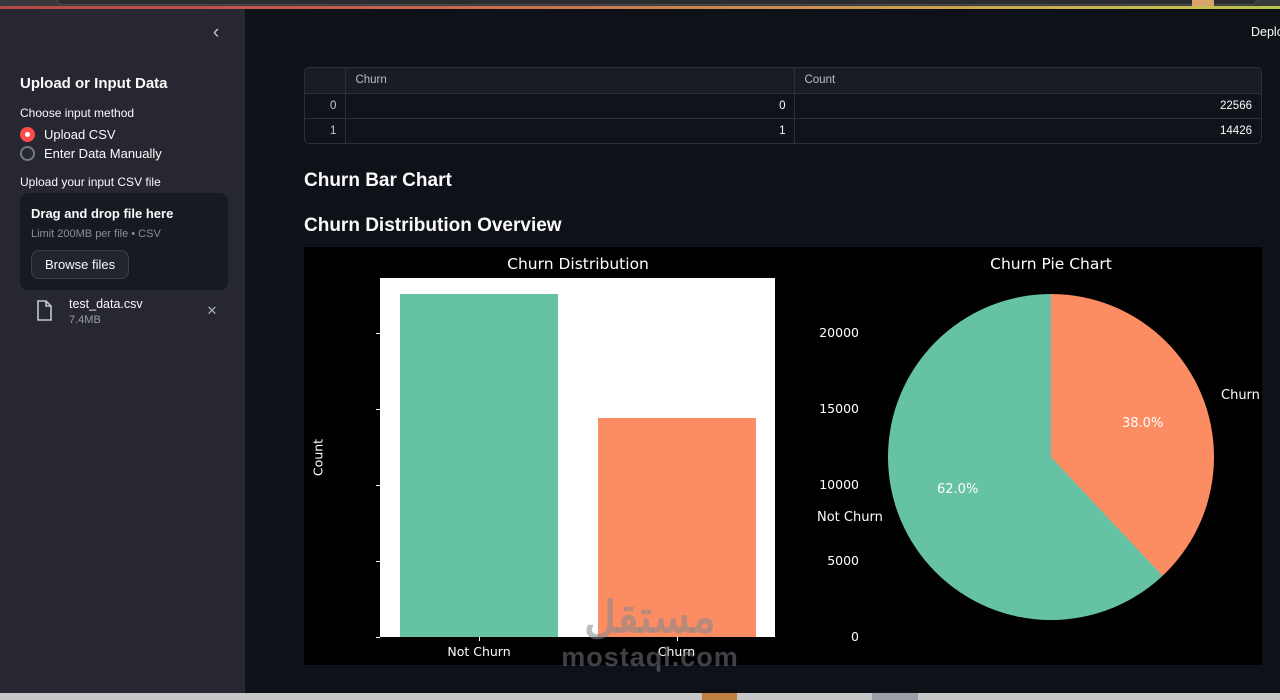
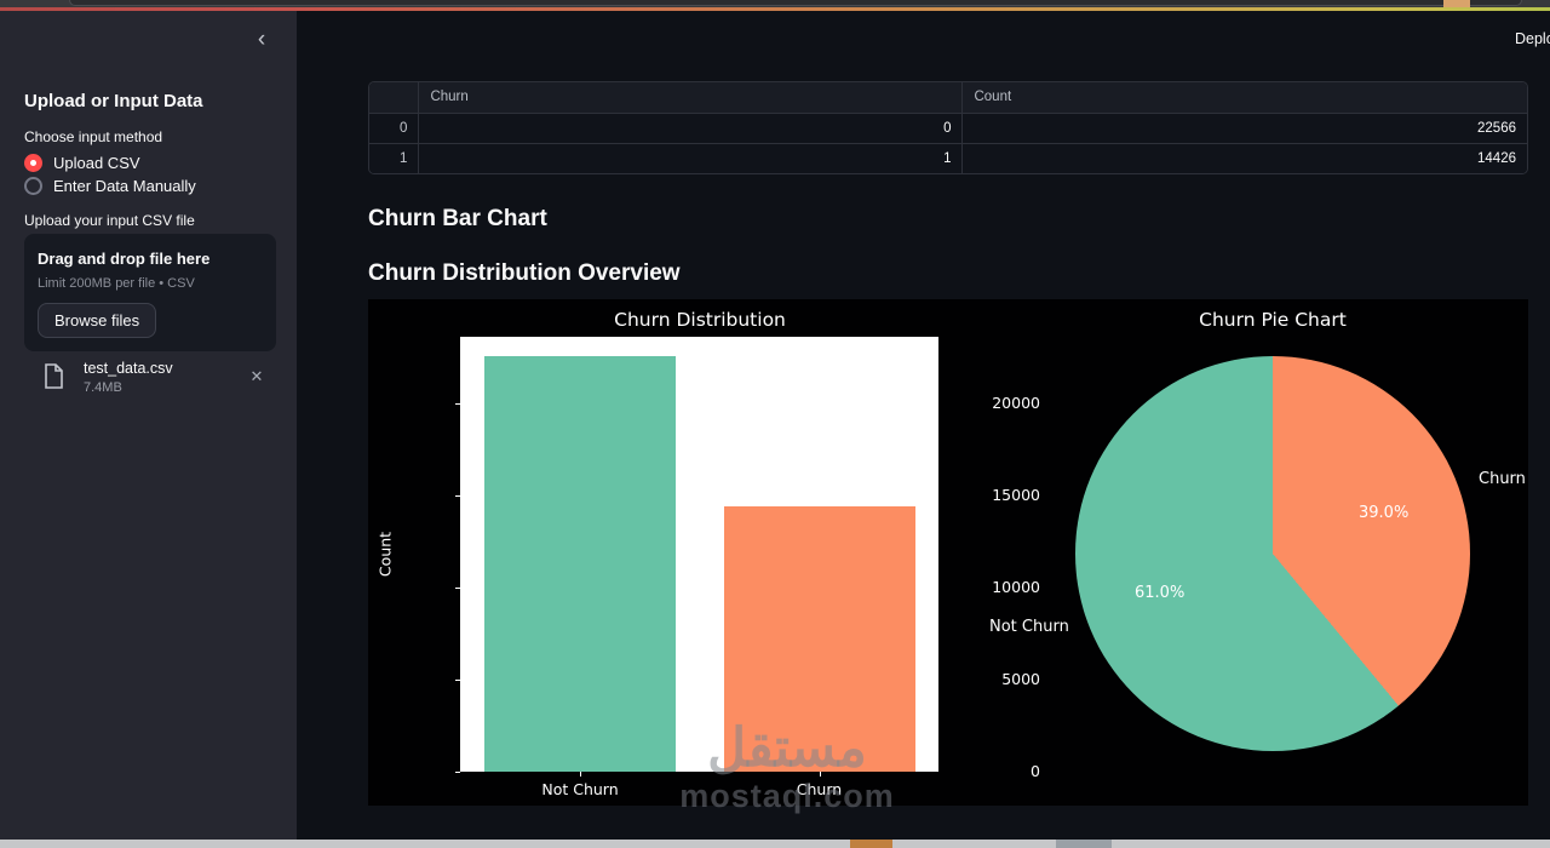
Churn Pie Chart/Not Churn: 62.0% -> 61.0%
Churn Pie Chart/Churn: 38.0% -> 39.0%
